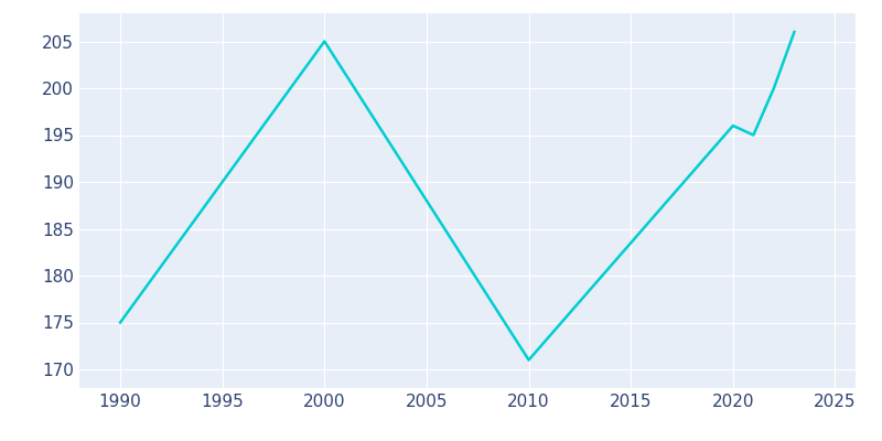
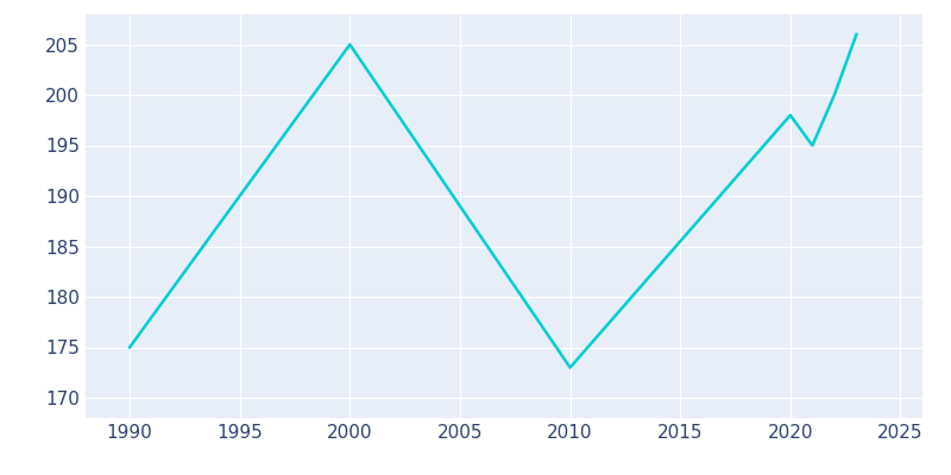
2010: 171 -> 173
2020: 196 -> 198
